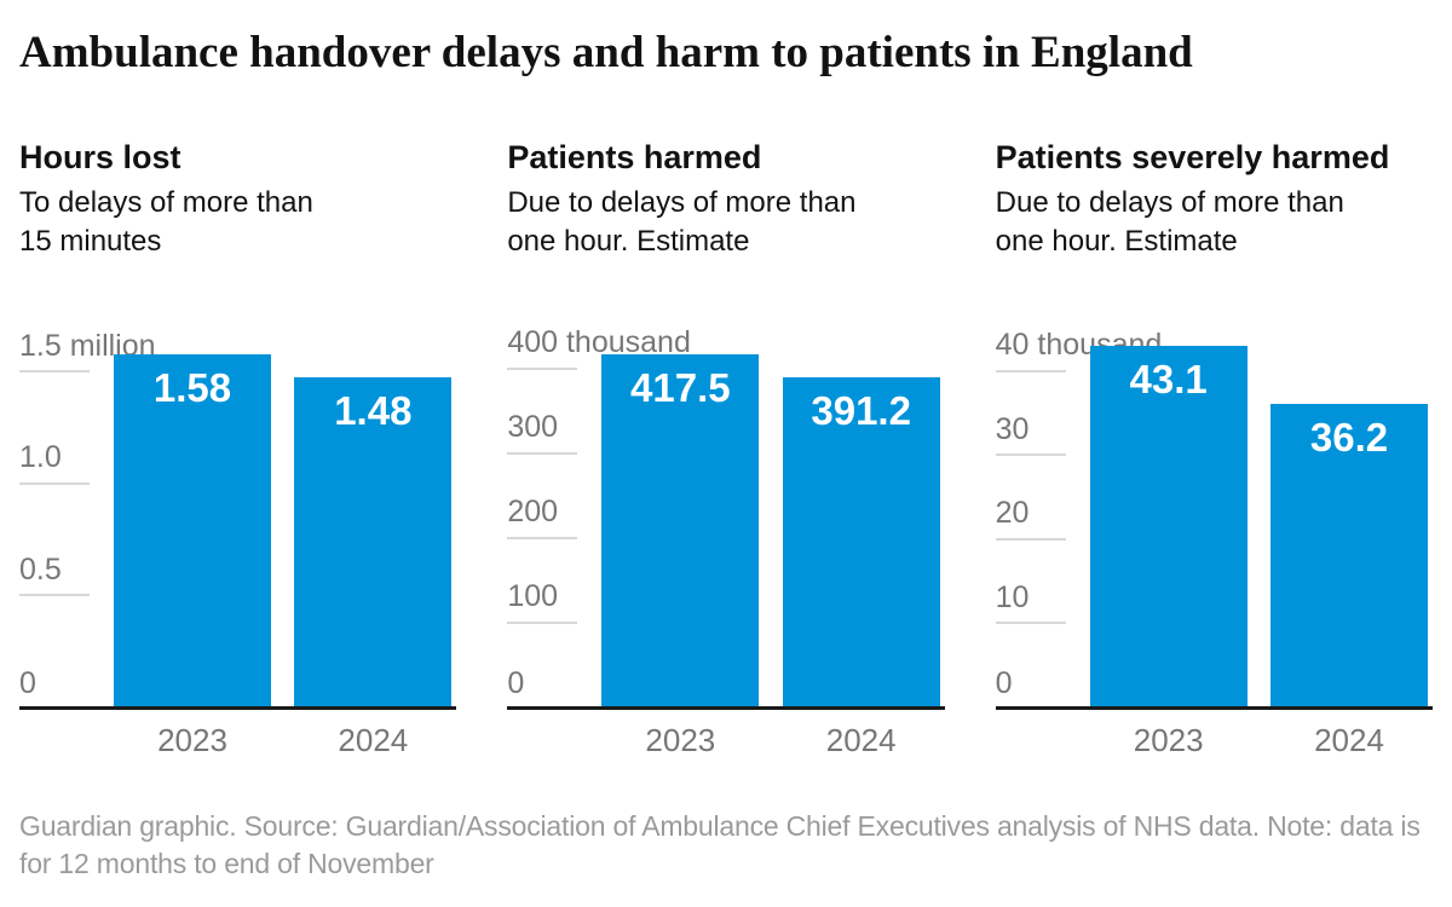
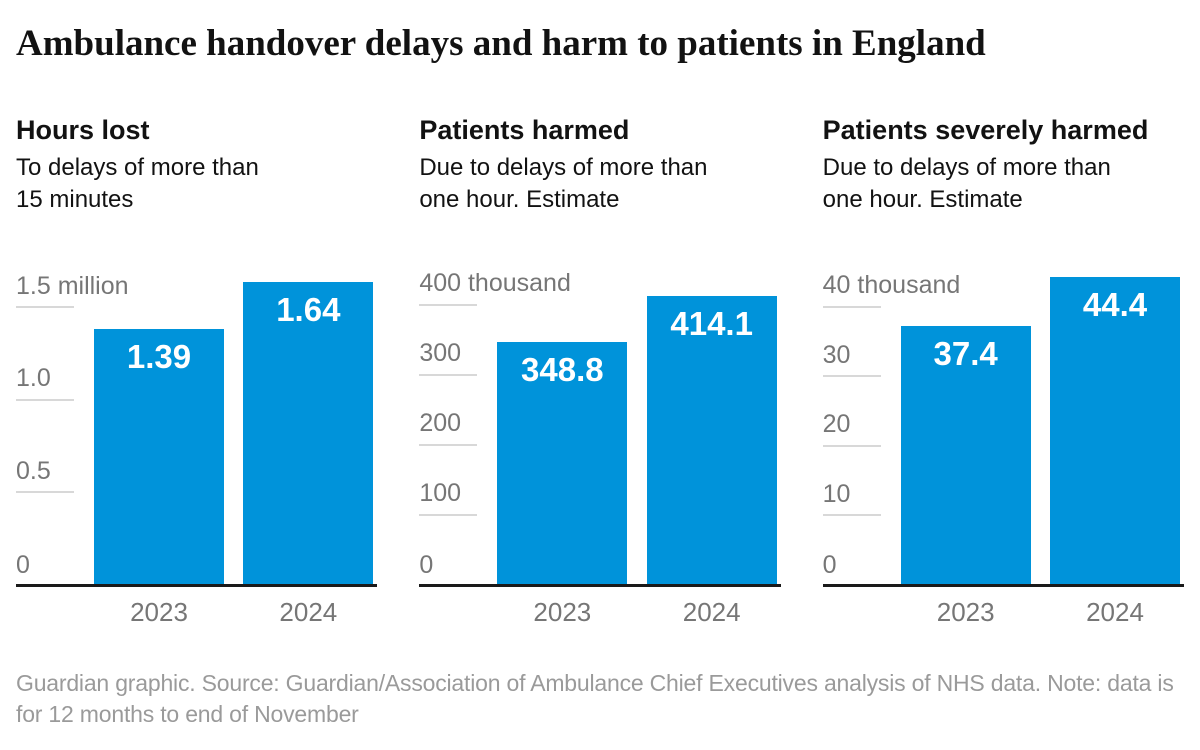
Hours lost/2023: 1.58 -> 1.39
Hours lost/2024: 1.48 -> 1.64
Patients harmed/2023: 417.5 -> 348.8
Patients harmed/2024: 391.2 -> 414.1
Patients severely harmed/2023: 43.1 -> 37.4
Patients severely harmed/2024: 36.2 -> 44.4
